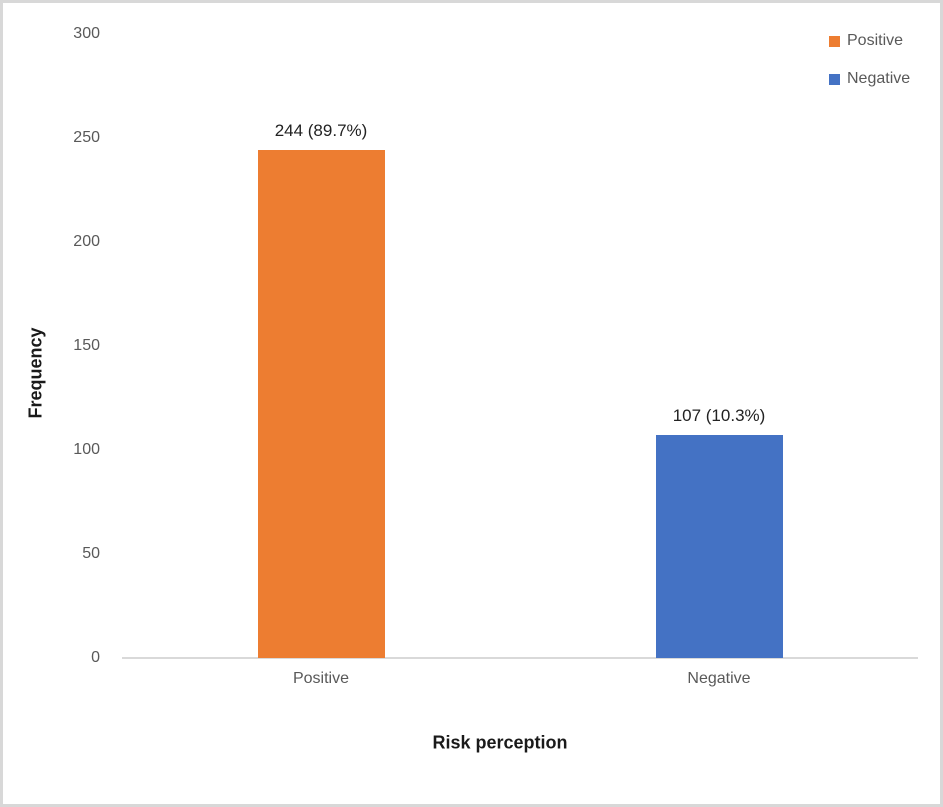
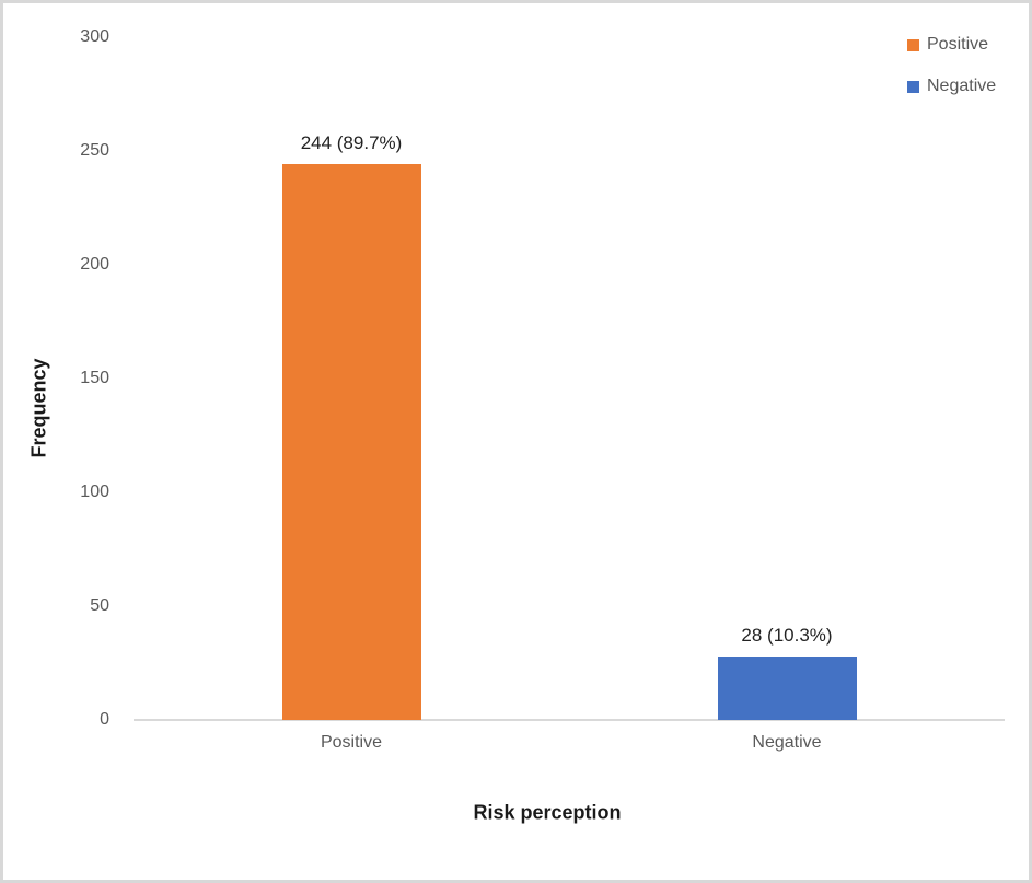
Negative: 107 -> 28
